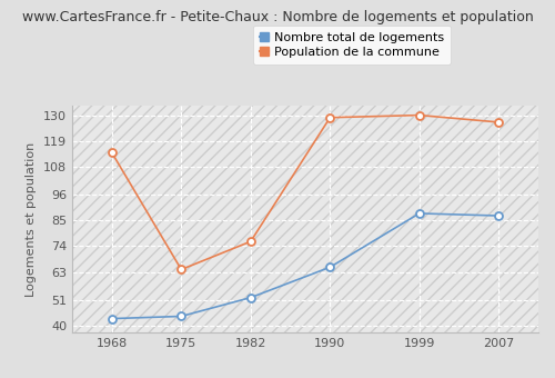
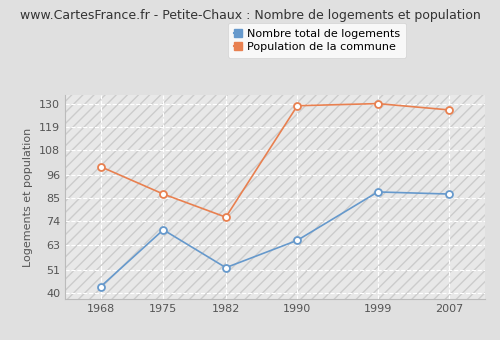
Population de la commune/1968: 114 -> 100
Nombre total de logements/1975: 44 -> 70
Population de la commune/1975: 64 -> 87
